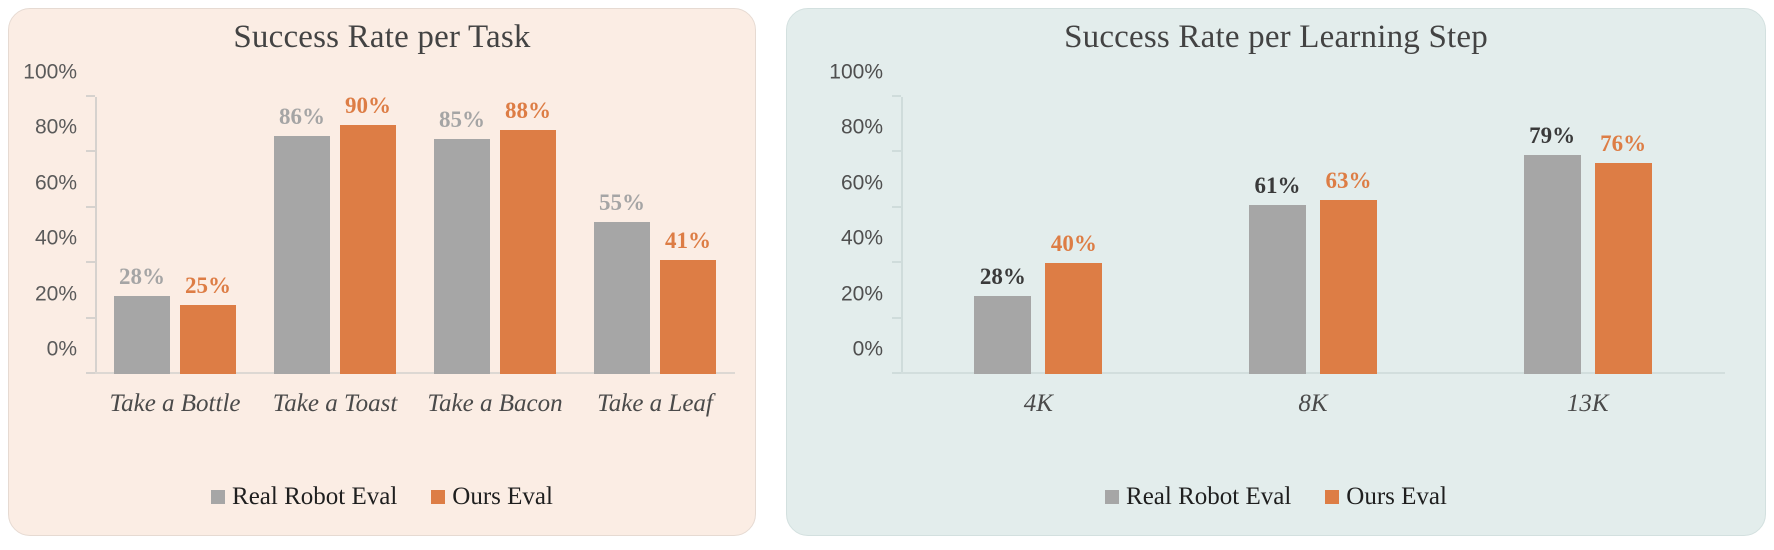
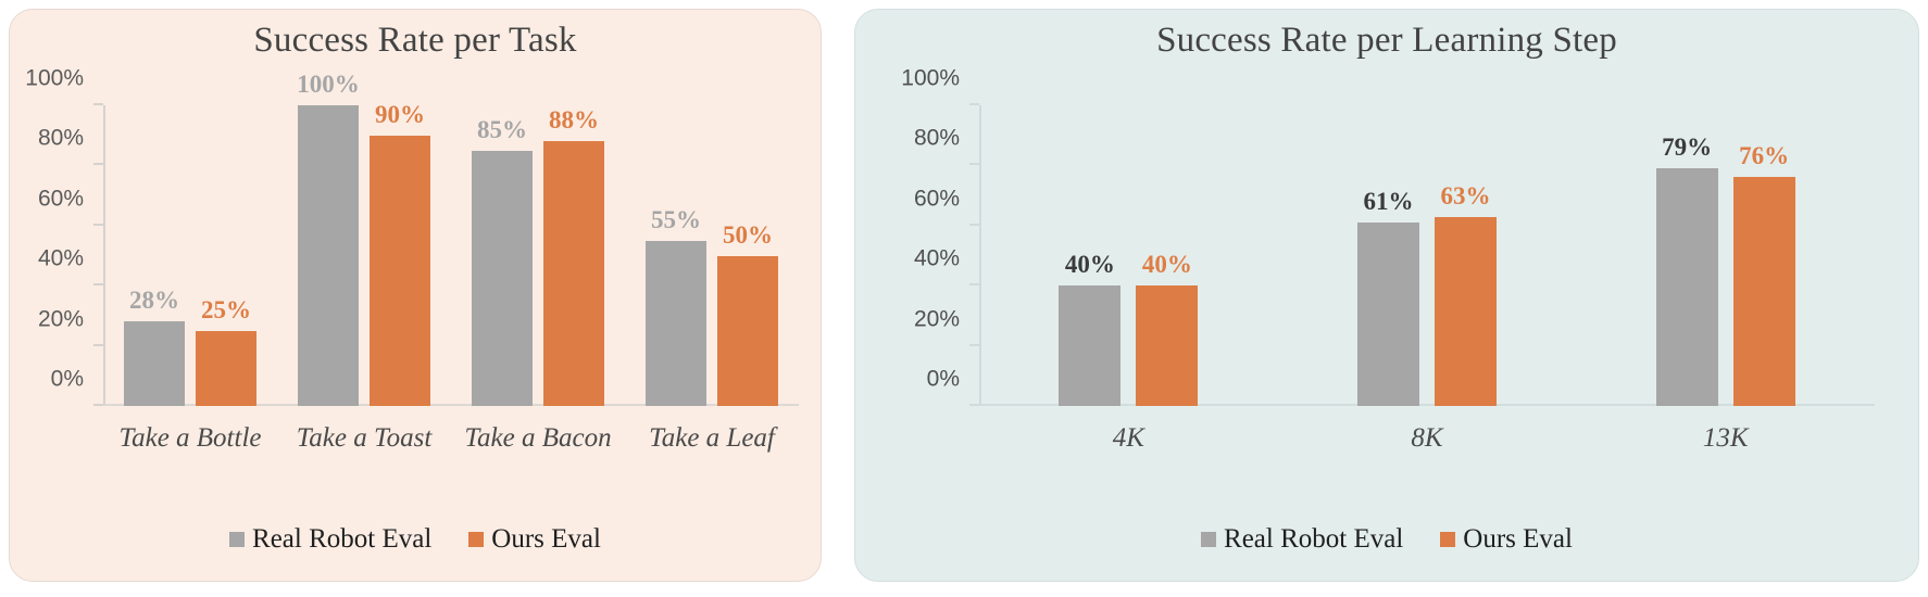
Success Rate per Task/Real Robot Eval/Take a Toast: 86% -> 100%
Success Rate per Task/Ours Eval/Take a Leaf: 41% -> 50%
Success Rate per Learning Step/Real Robot Eval/4K: 28% -> 40%
